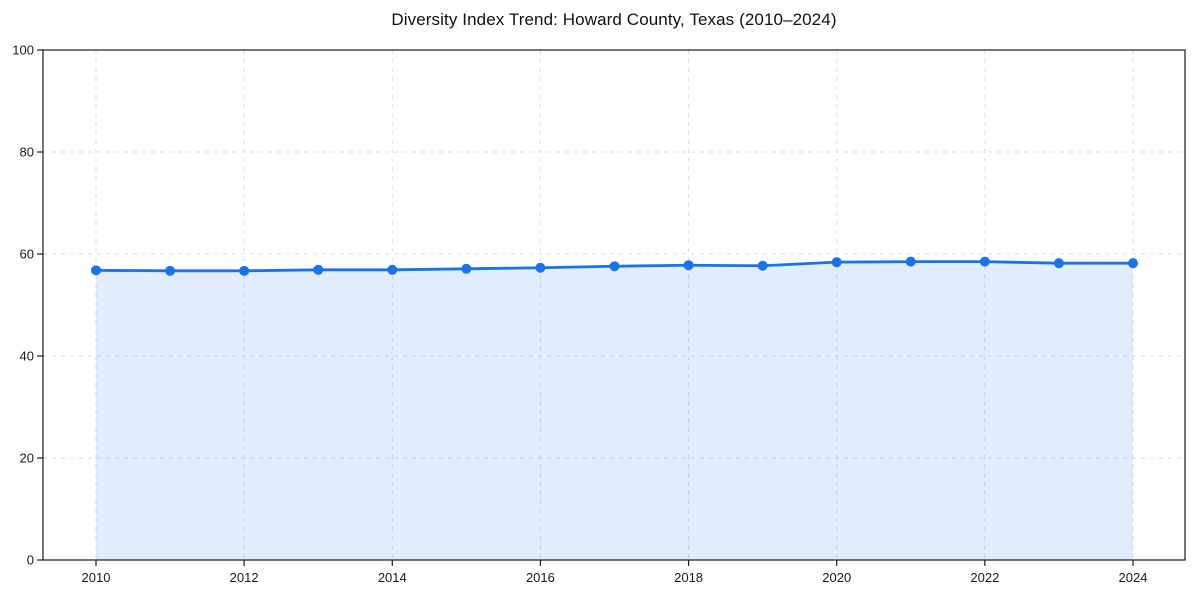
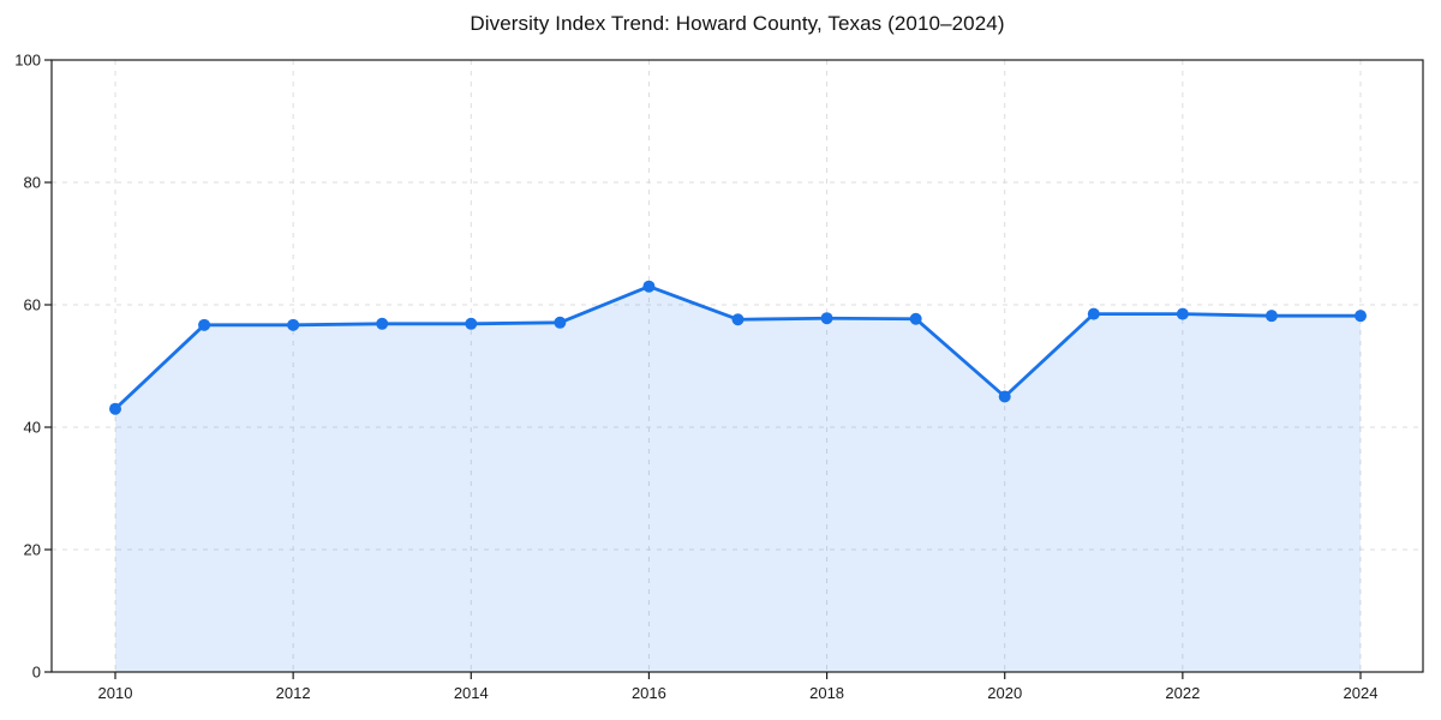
2010: 57 -> 43
2016: 57 -> 63
2020: 58 -> 45
